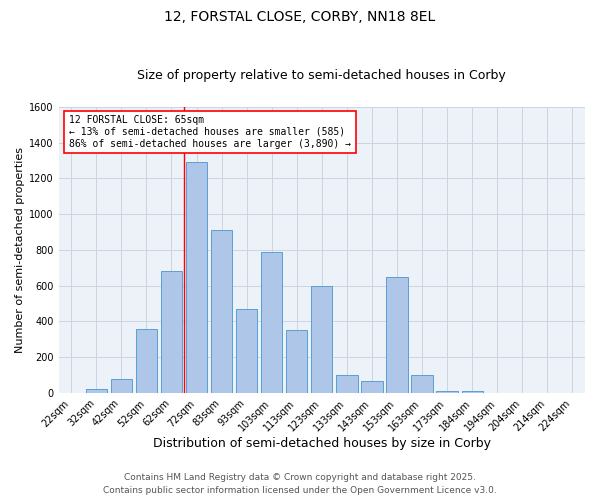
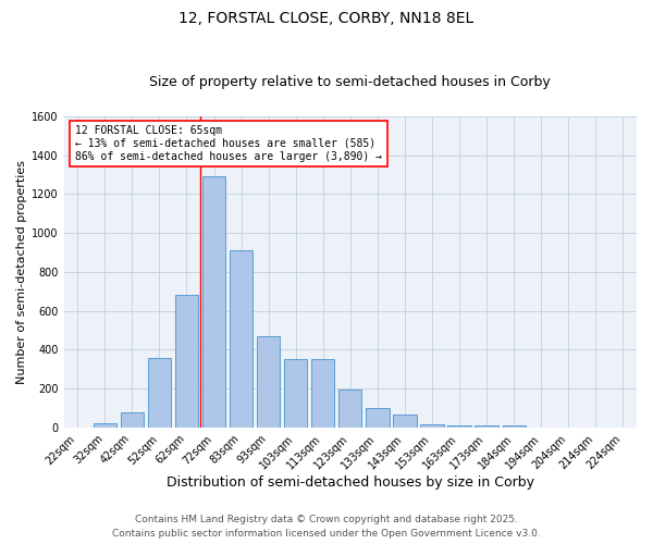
103sqm: 790 -> 350
123sqm: 600 -> 200
153sqm: 650 -> 20
163sqm: 100 -> 10
